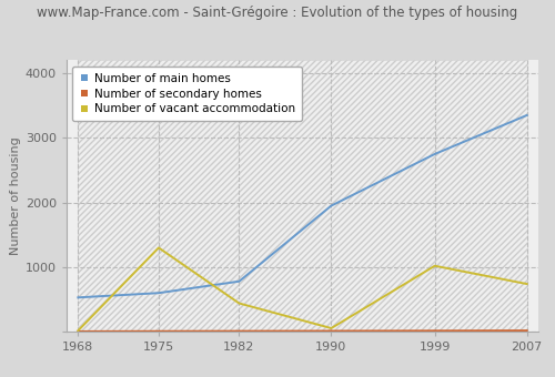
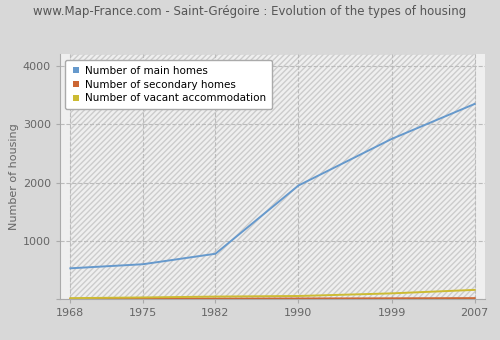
Number of vacant accommodation/1975: 1300 -> 30
Number of vacant accommodation/1982: 440 -> 40
Number of vacant accommodation/1999: 1020 -> 100
Number of vacant accommodation/2007: 740 -> 160
